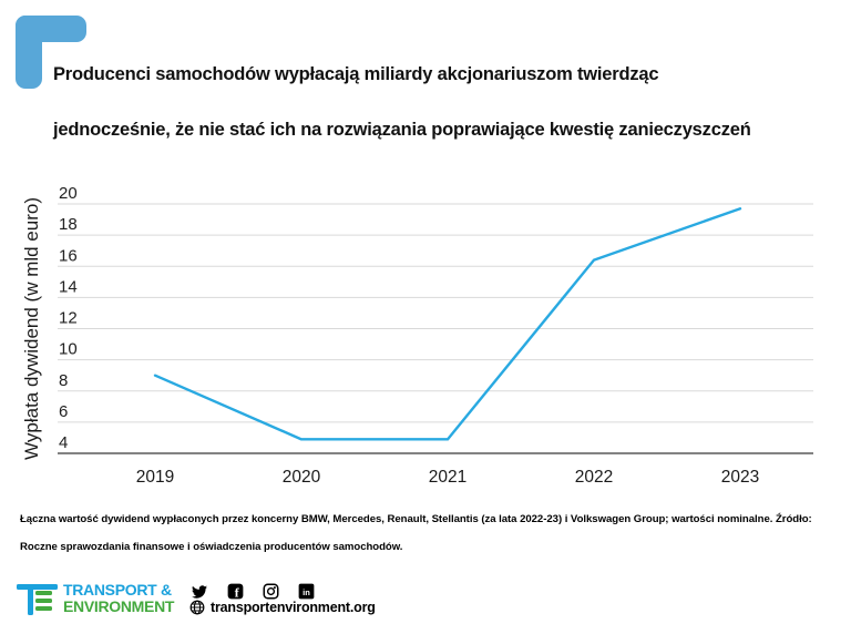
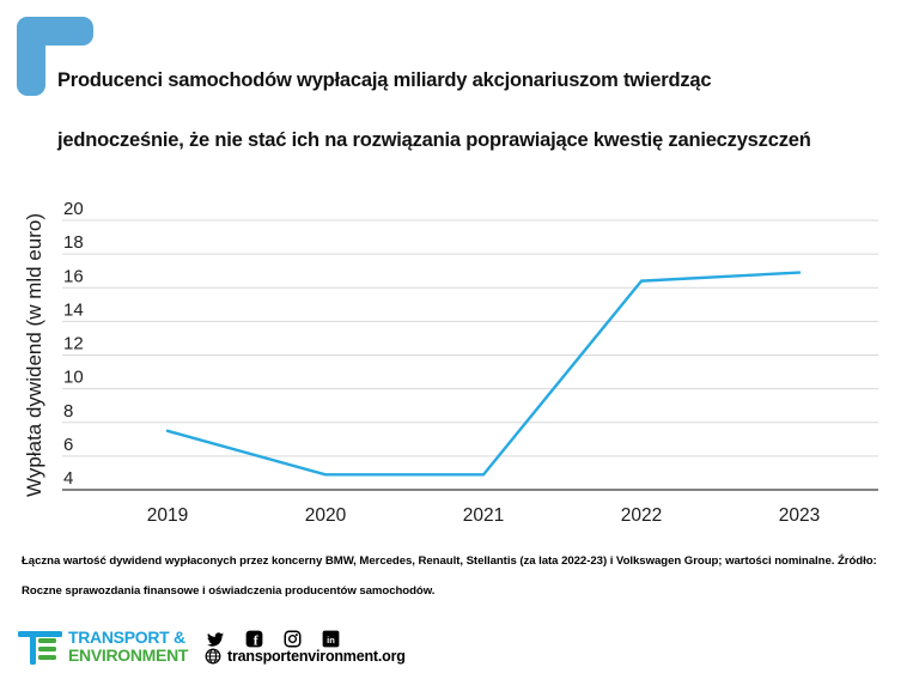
2019: 9.0 -> 7.5
2023: 19.7 -> 16.9
